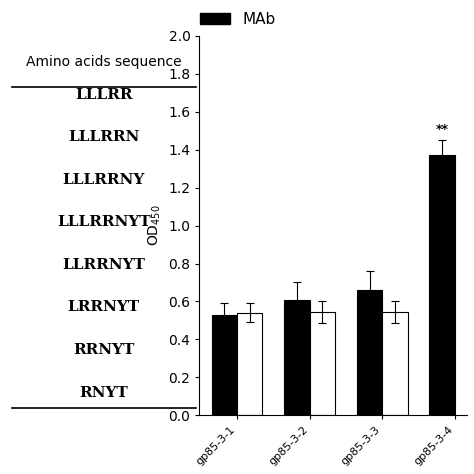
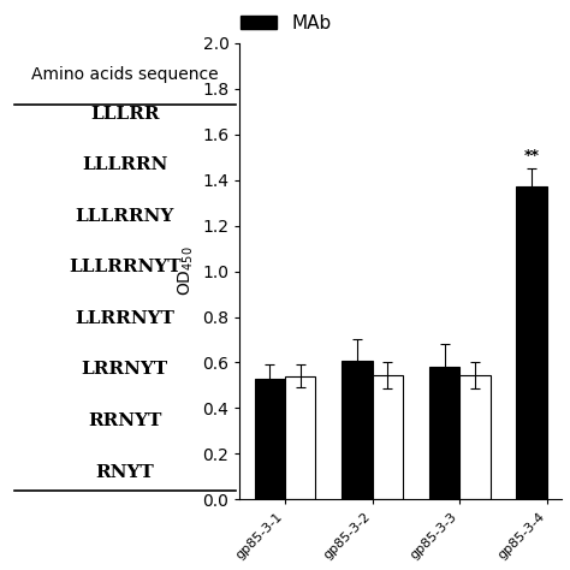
MAb/gp85-3-3: 0.66 -> 0.58
